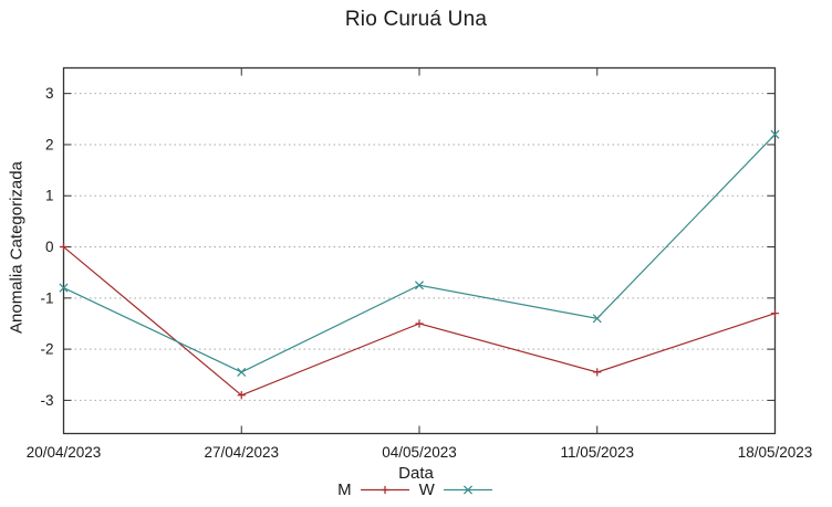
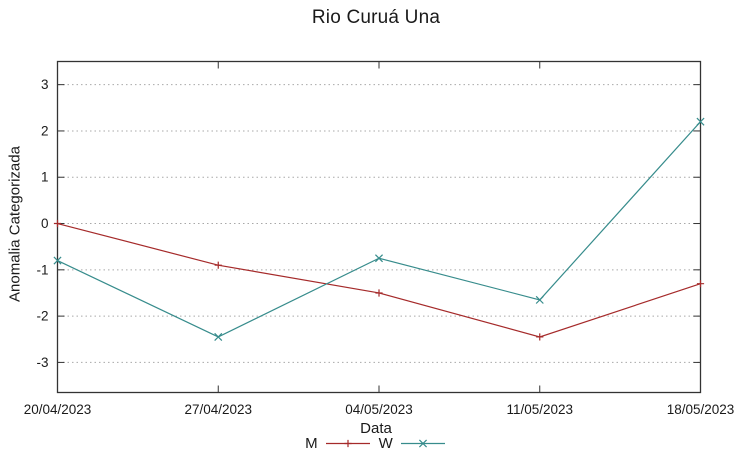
M/27/04/2023: -2.9 -> -0.9
W/11/05/2023: -1.4 -> -1.6
